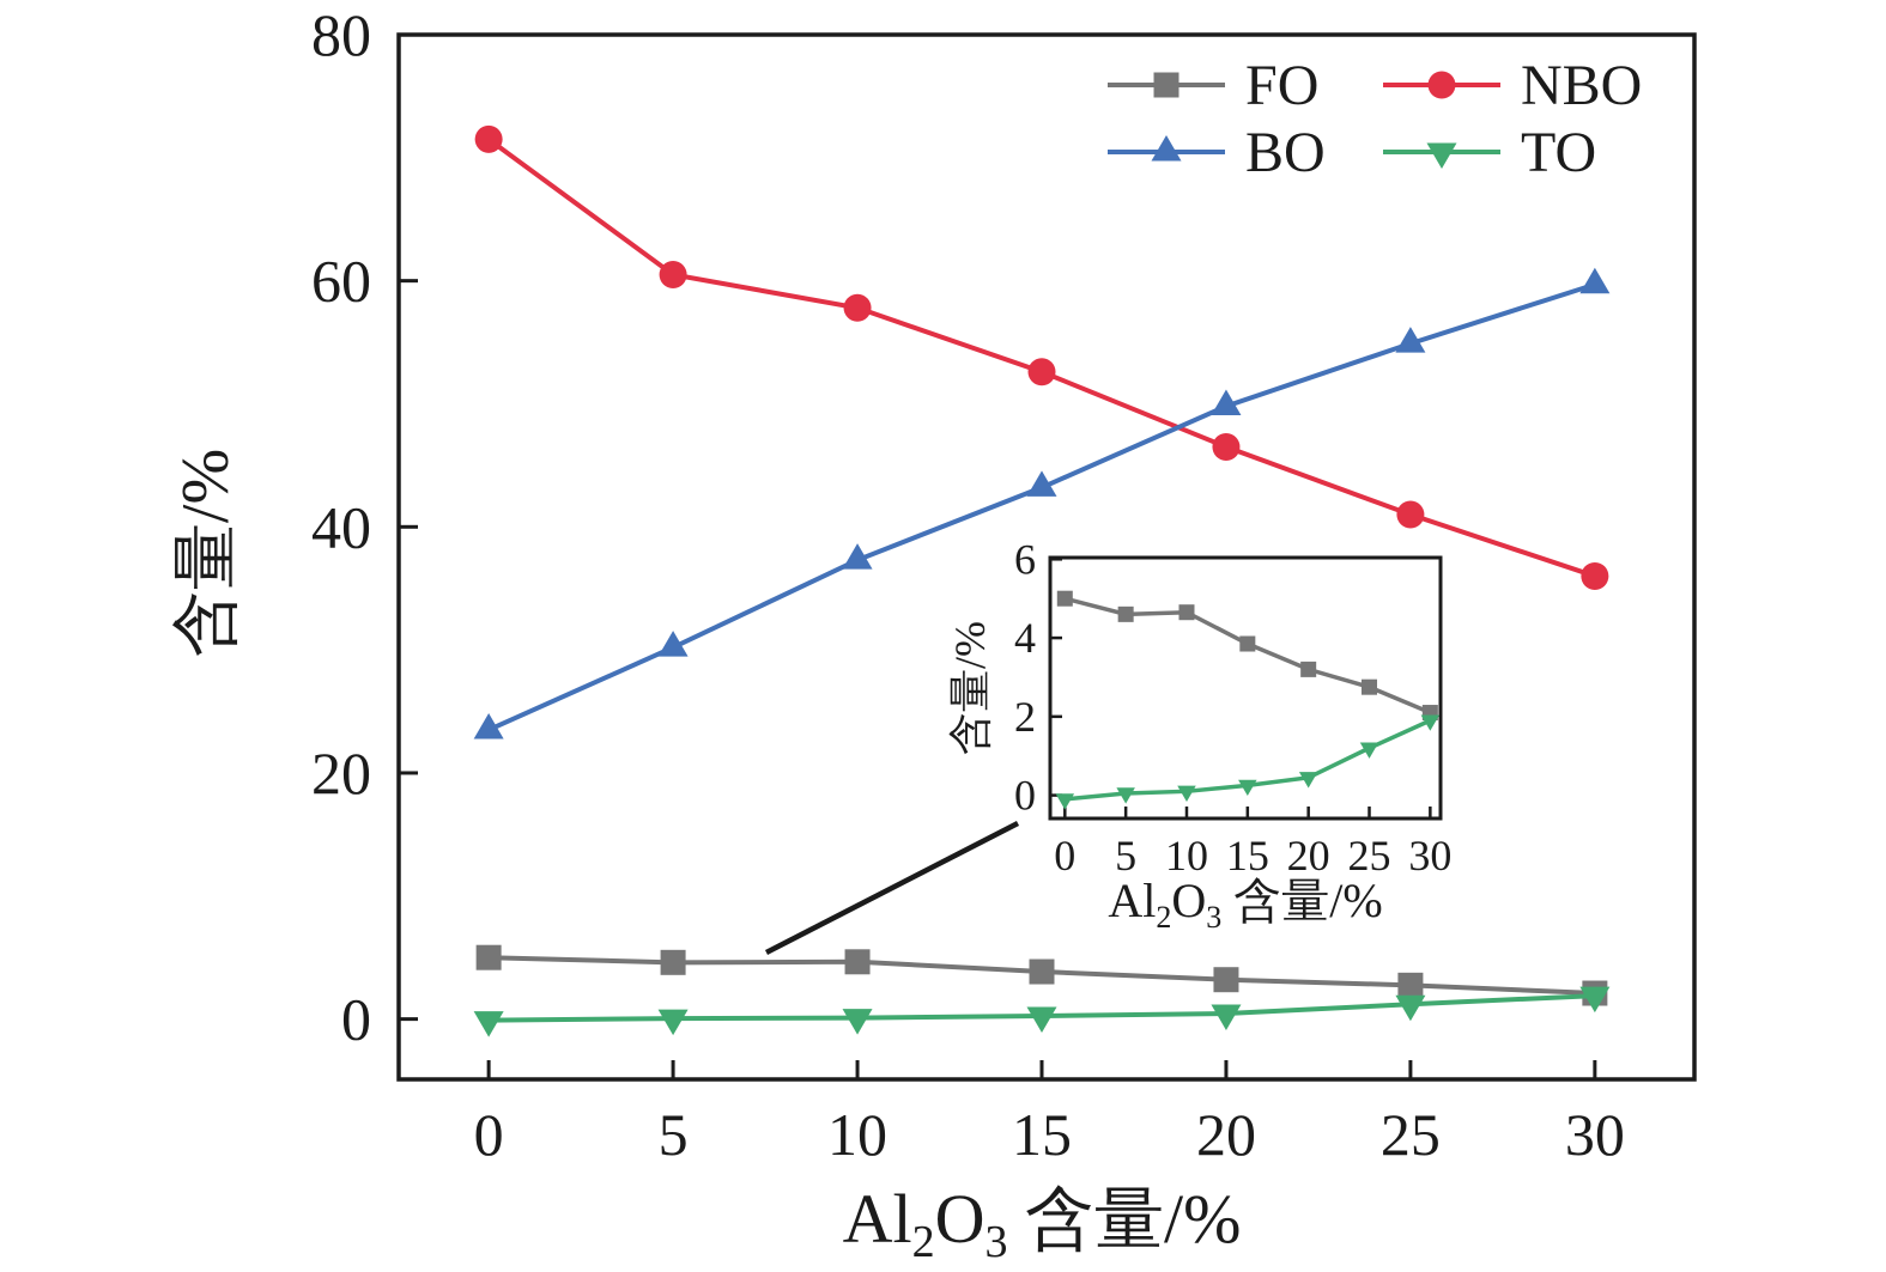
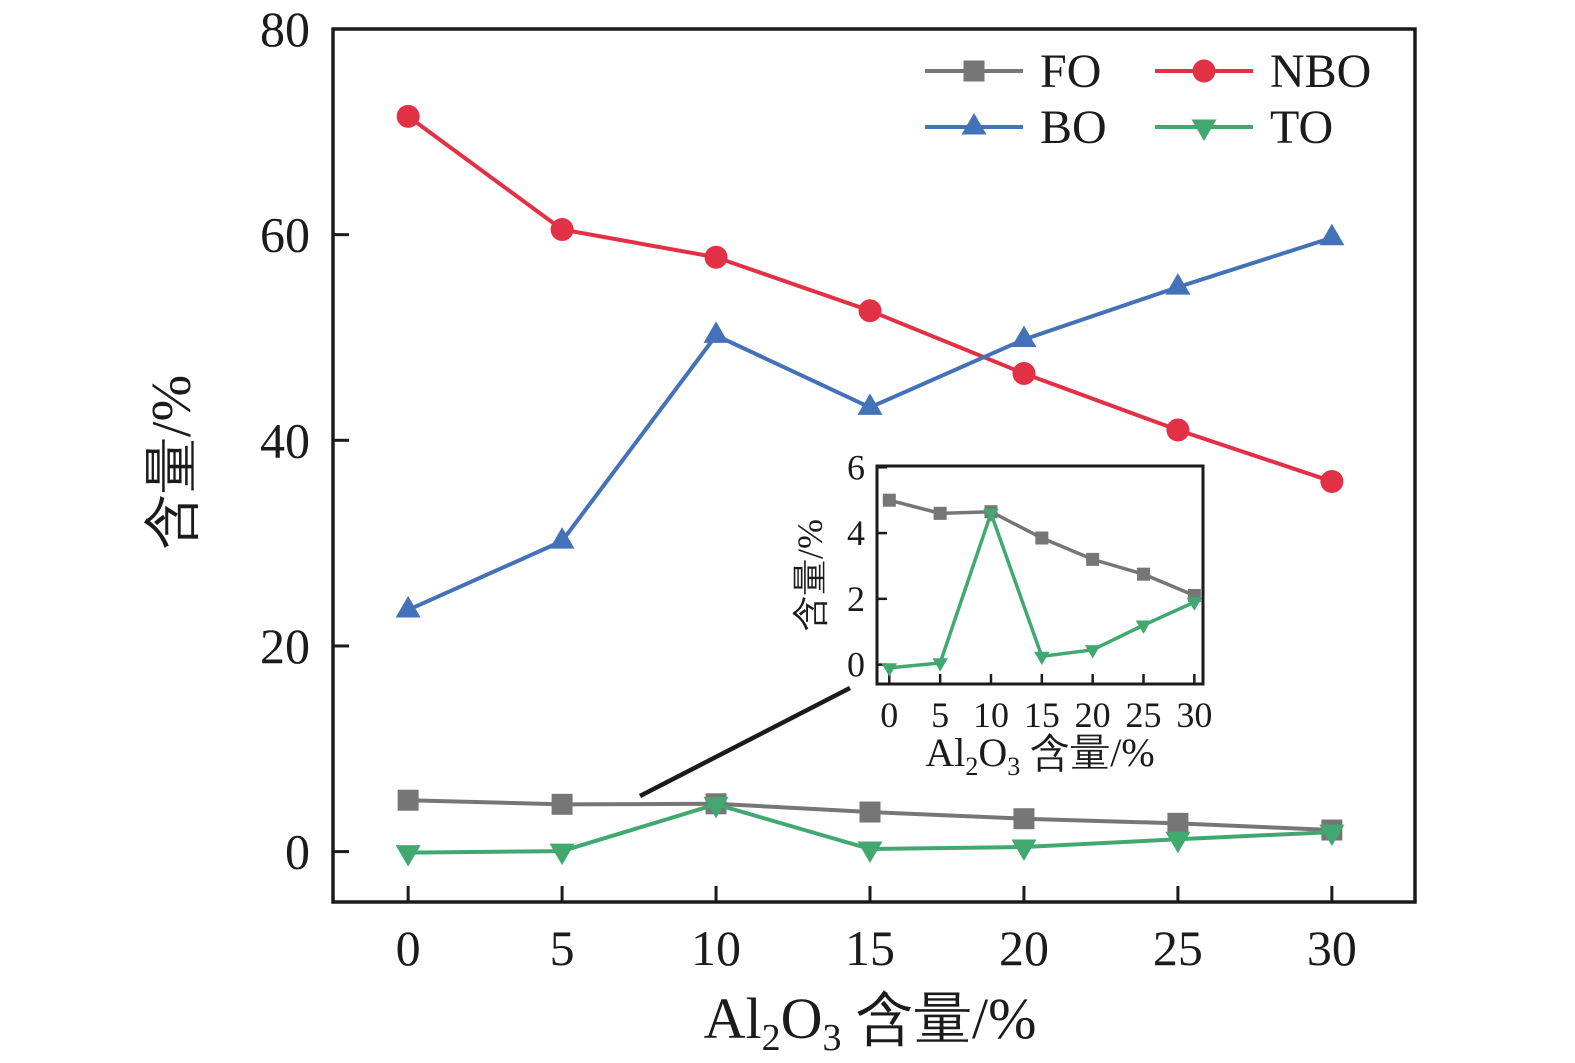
BO/10: 37.3 -> 50.2
TO/10: 0.1 -> 4.6
